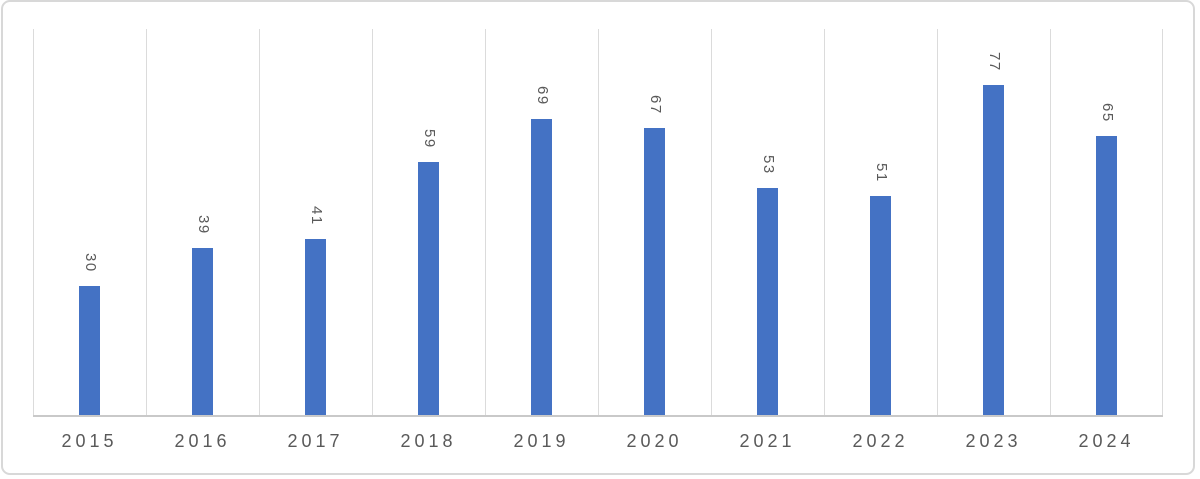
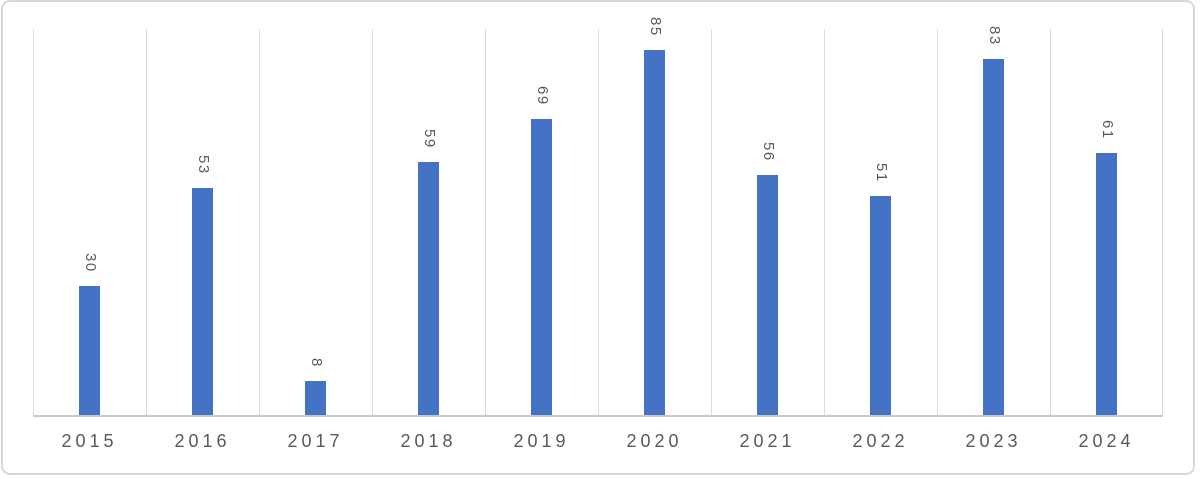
2016: 39 -> 53
2017: 41 -> 8
2020: 67 -> 85
2021: 53 -> 56
2023: 77 -> 83
2024: 65 -> 61
